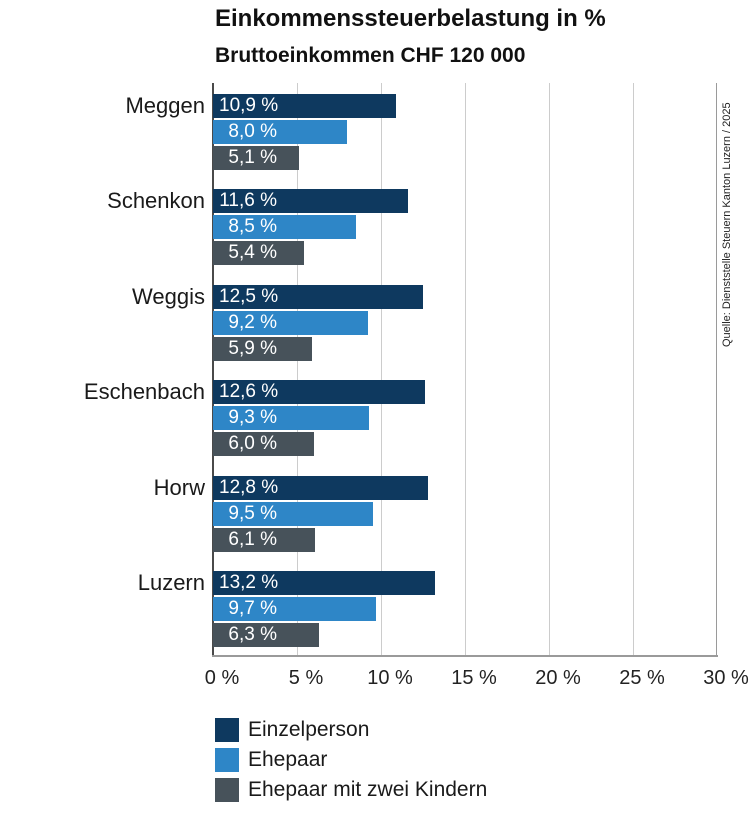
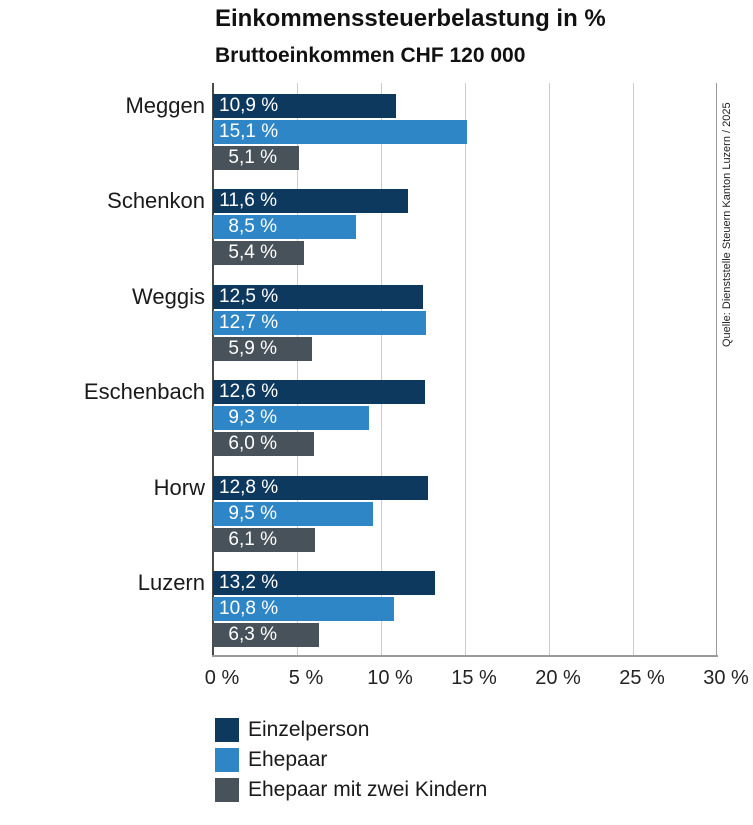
Ehepaar/Meggen: 8,0 -> 15,1
Ehepaar/Weggis: 9,2 -> 12,7
Ehepaar/Luzern: 9,7 -> 10,8
